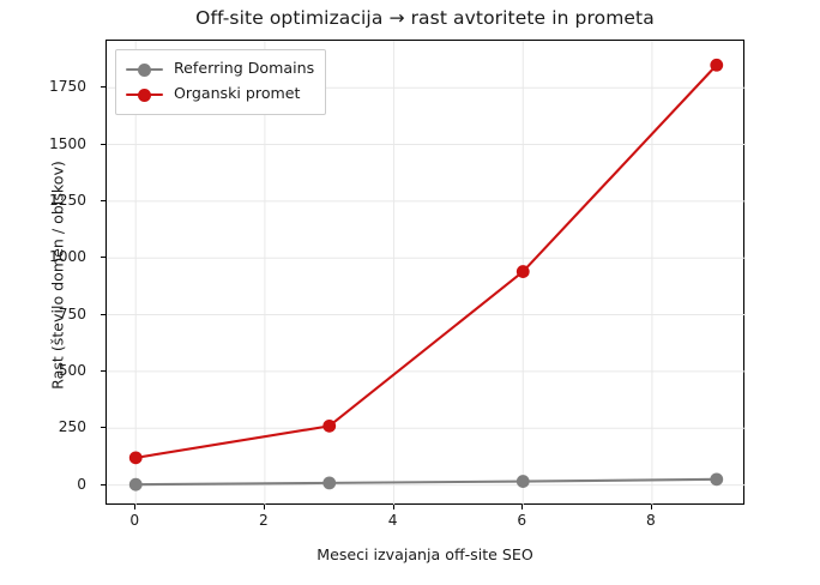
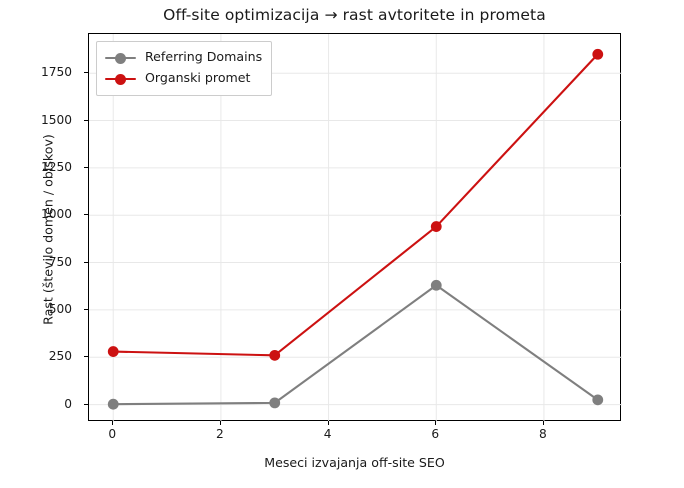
Organski promet/0: 120 -> 280
Referring Domains/6: 20 -> 630
